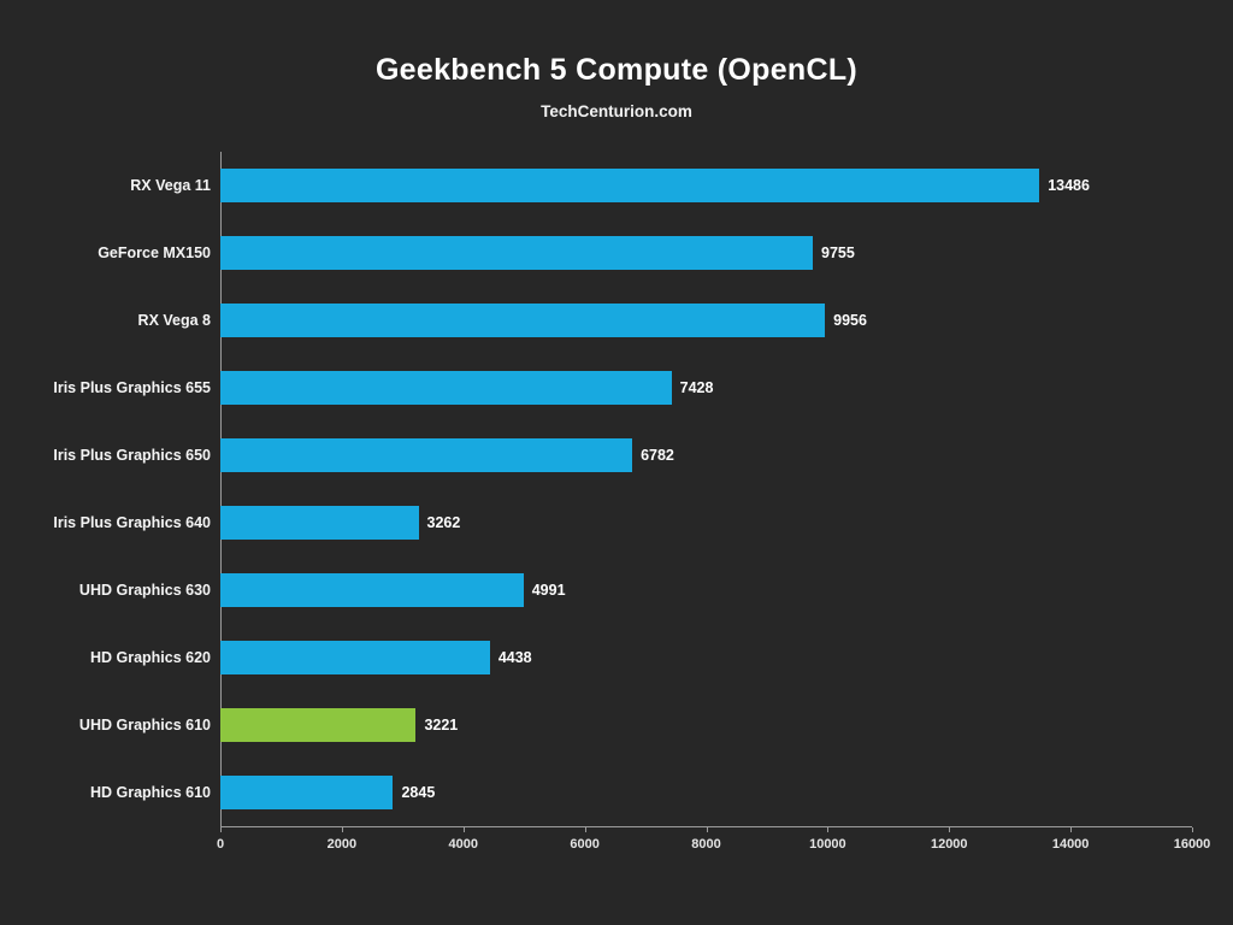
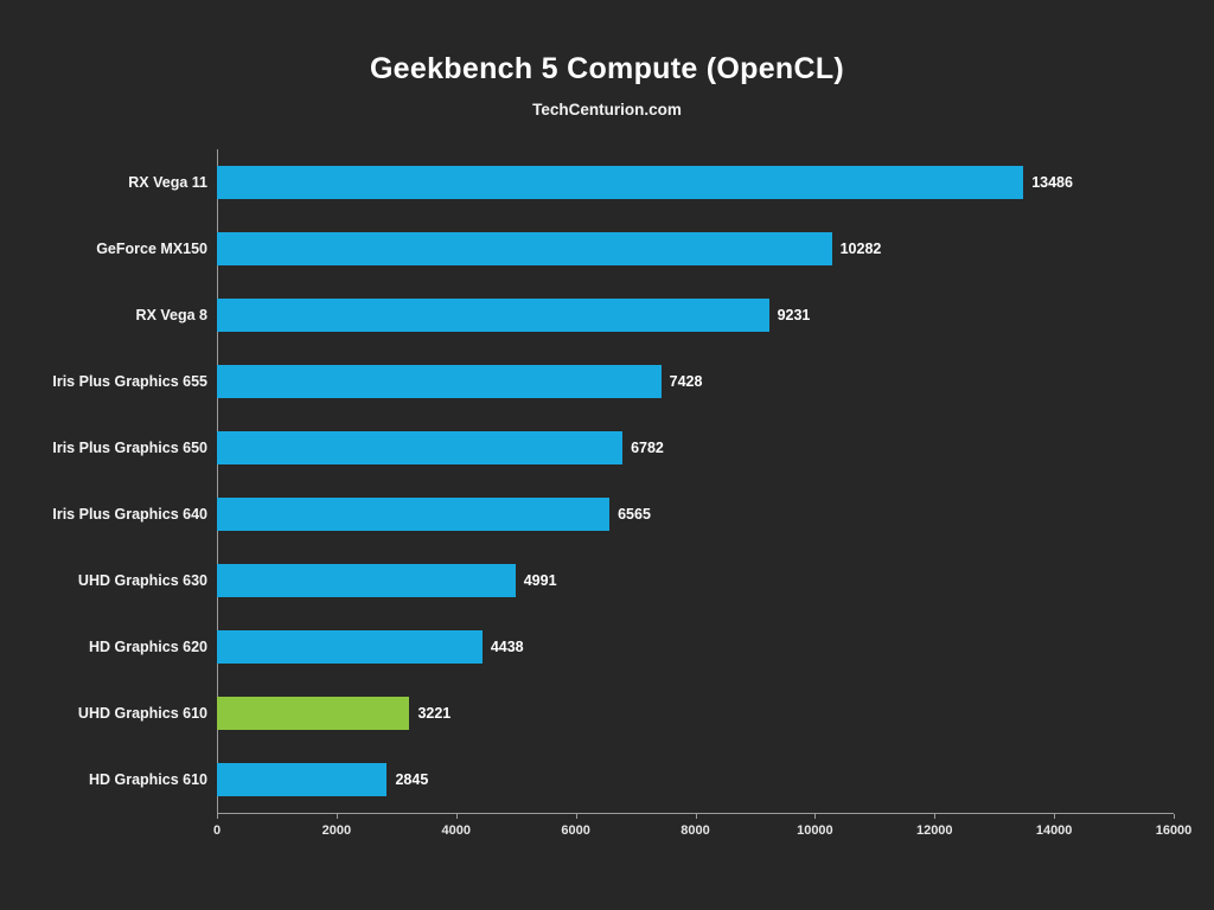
GeForce MX150: 9755 -> 10282
RX Vega 8: 9956 -> 9231
Iris Plus Graphics 640: 3262 -> 6565
